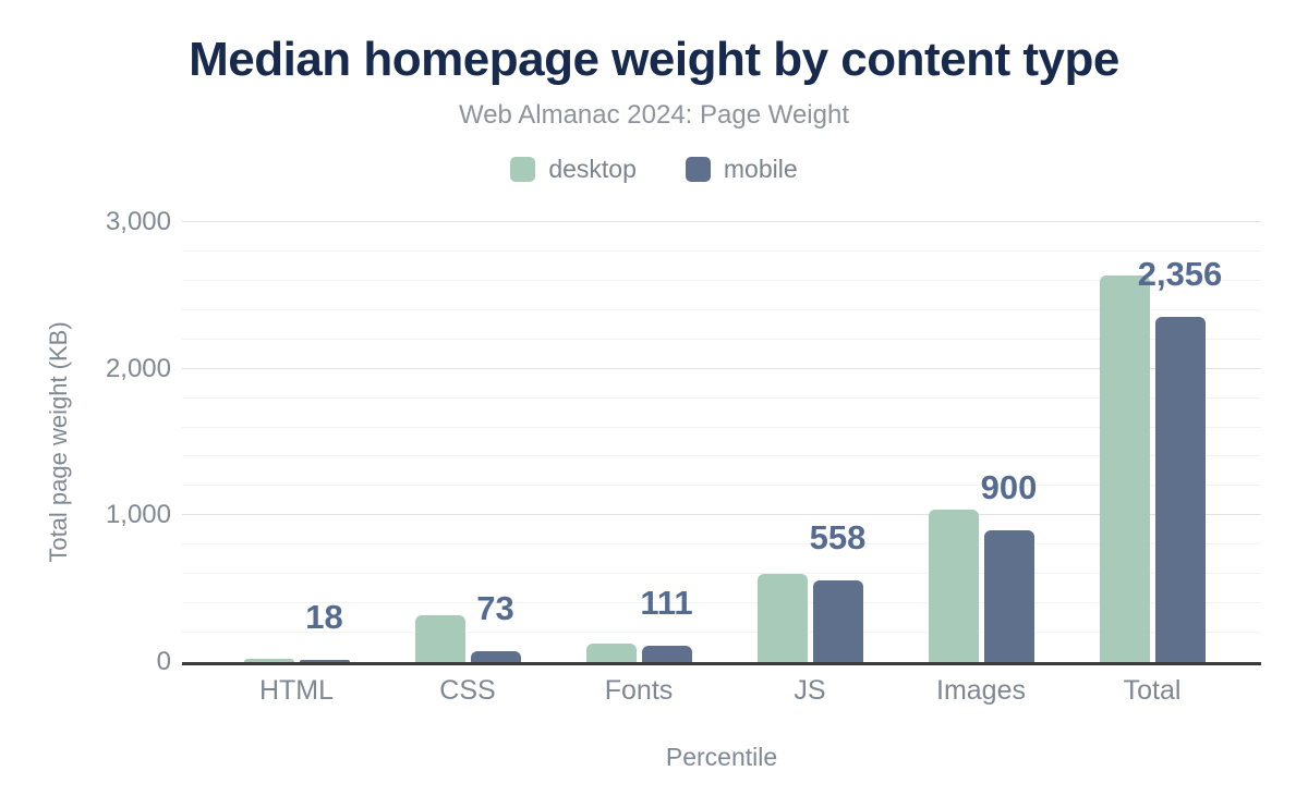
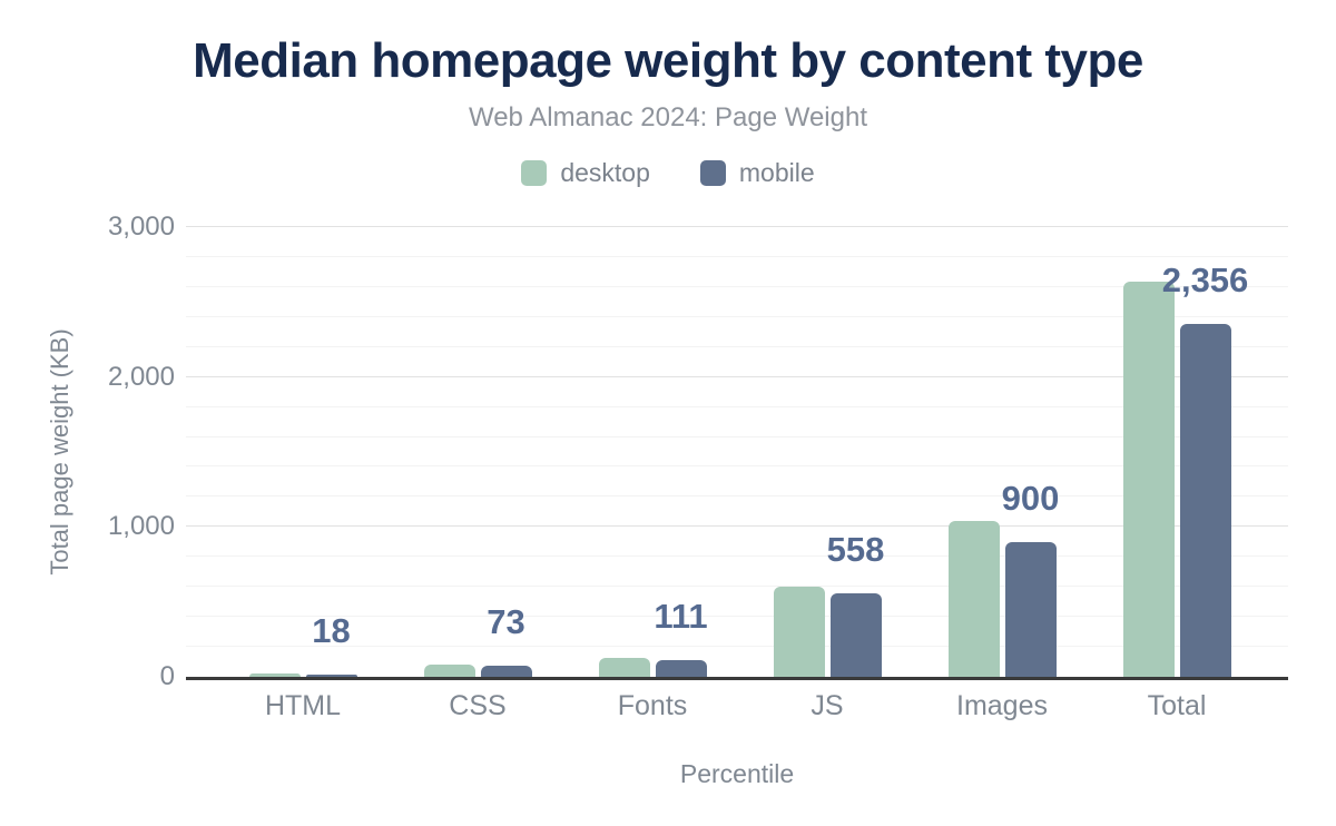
desktop/CSS: 320 -> 80
